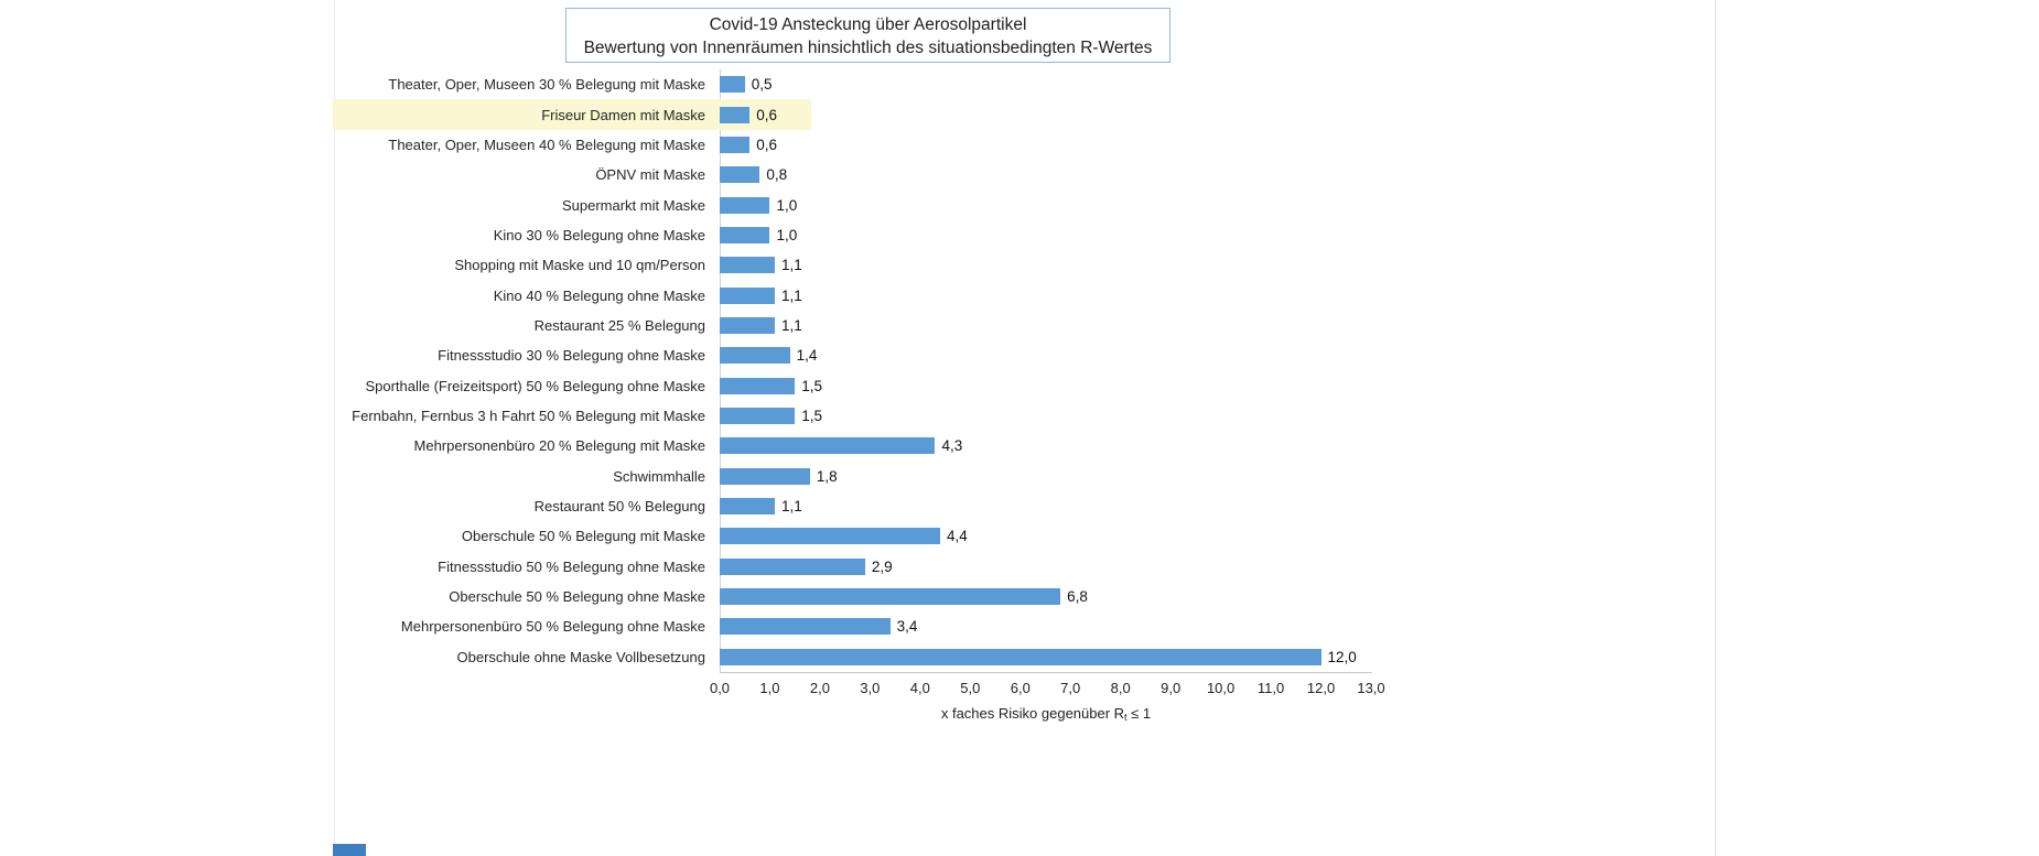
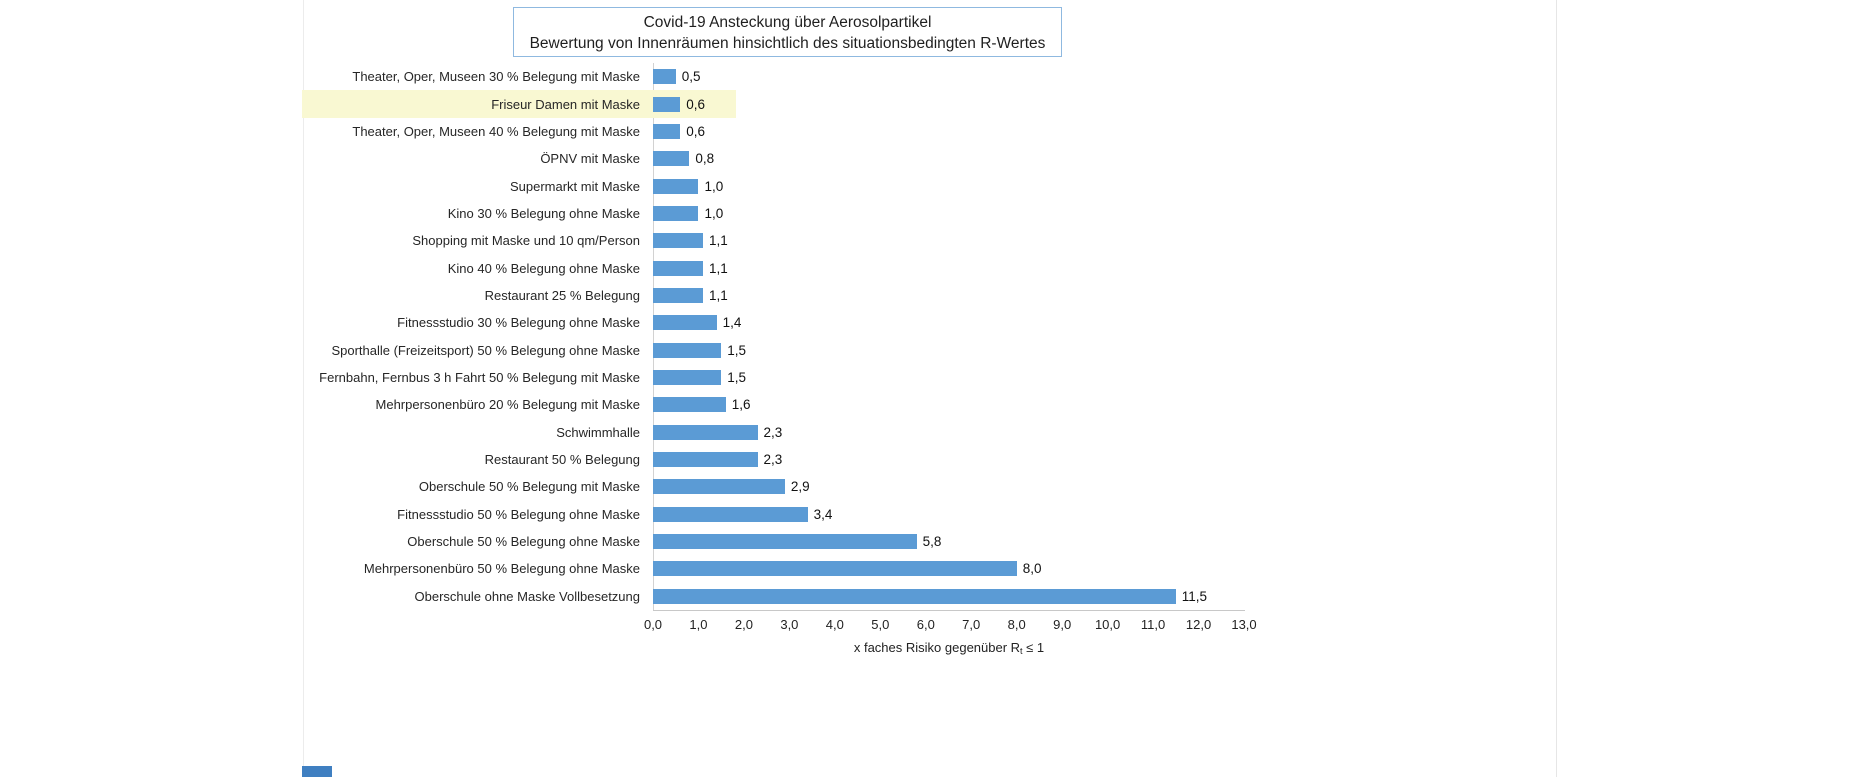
Mehrpersonenbüro 20 % Belegung mit Maske: 4,3 -> 1,6
Schwimmhalle: 1,8 -> 2,3
Restaurant 50 % Belegung: 1,1 -> 2,3
Oberschule 50 % Belegung mit Maske: 4,4 -> 2,9
Fitnessstudio 50 % Belegung ohne Maske: 2,9 -> 3,4
Oberschule 50 % Belegung ohne Maske: 6,8 -> 5,8
Mehrpersonenbüro 50 % Belegung ohne Maske: 3,4 -> 8,0
Oberschule ohne Maske Vollbesetzung: 12,0 -> 11,5
